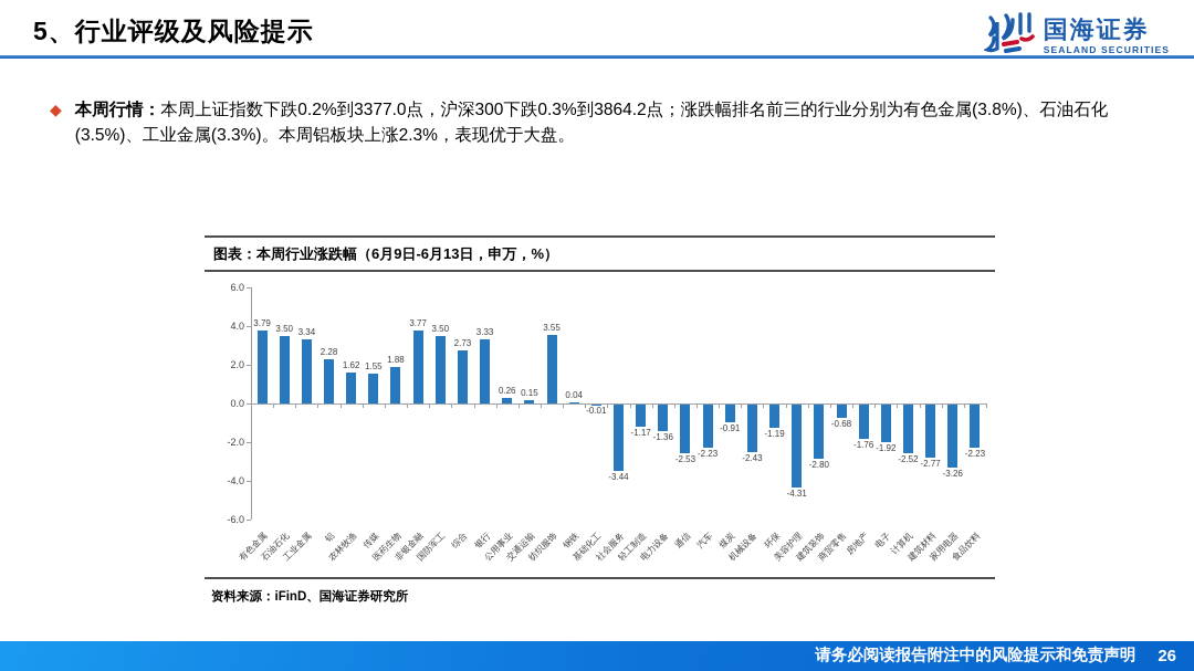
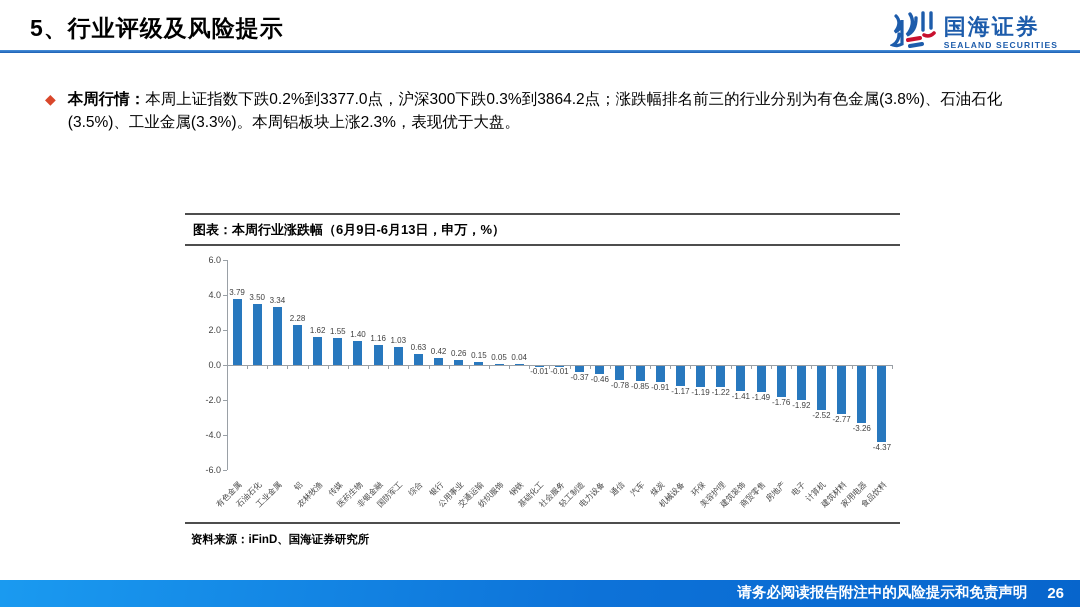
医药生物: 1.88 -> 1.40
非银金融: 3.77 -> 1.16
国防军工: 3.50 -> 1.03
综合: 2.73 -> 0.63
银行: 3.33 -> 0.42
纺织服饰: 3.55 -> 0.05
社会服务: -3.44 -> -0.01
轻工制造: -1.17 -> -0.37
电力设备: -1.36 -> -0.46
通信: -2.53 -> -0.78
汽车: -2.23 -> -0.85
机械设备: -2.43 -> -1.17
美容护理: -4.31 -> -1.22
建筑装饰: -2.80 -> -1.41
商贸零售: -0.68 -> -1.49
食品饮料: -2.23 -> -4.37
